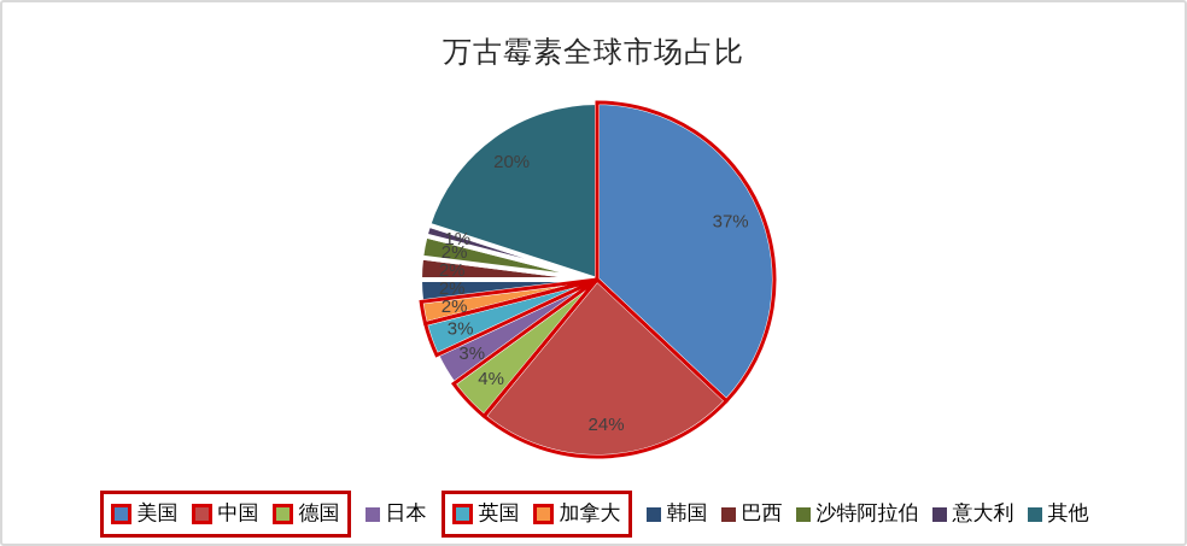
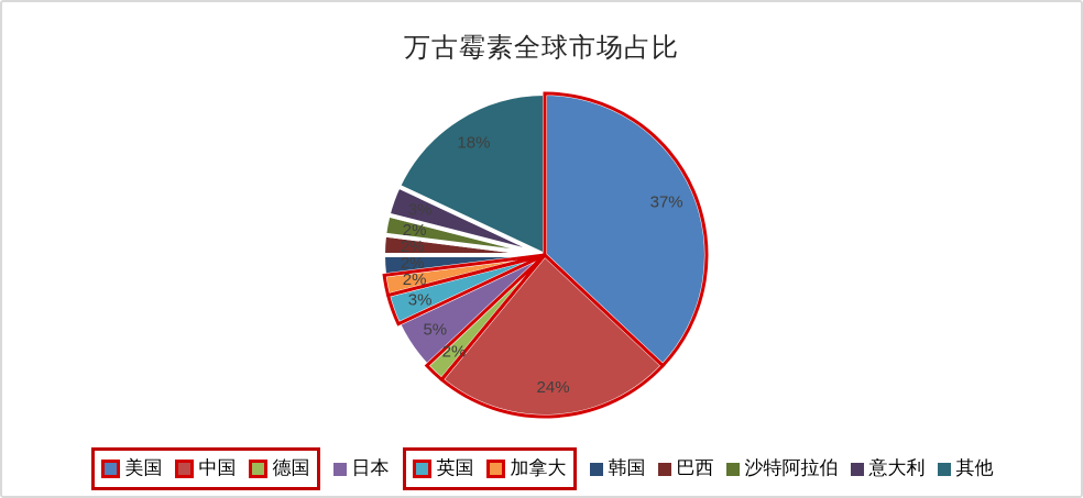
德国: 4% -> 2%
日本: 3% -> 5%
意大利: 1% -> 3%
其他: 20% -> 18%
